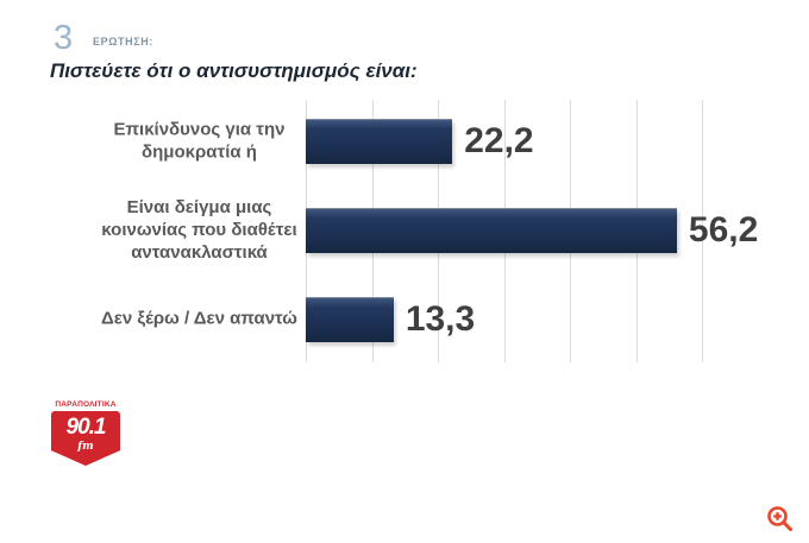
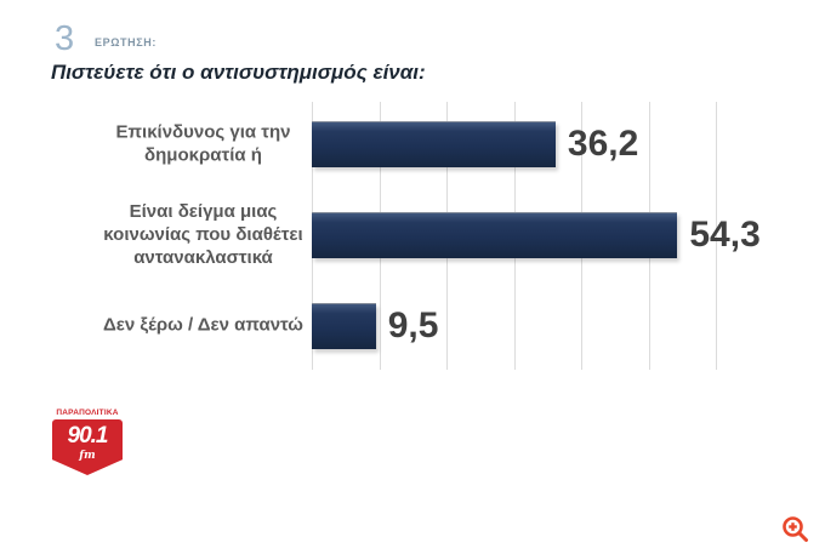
Επικίνδυνος για την δημοκρατία ή: 22,2 -> 36,2
Είναι δείγμα μιας κοινωνίας που διαθέτει αντανακλαστικά: 56,2 -> 54,3
Δεν ξέρω / Δεν απαντώ: 13,3 -> 9,5
